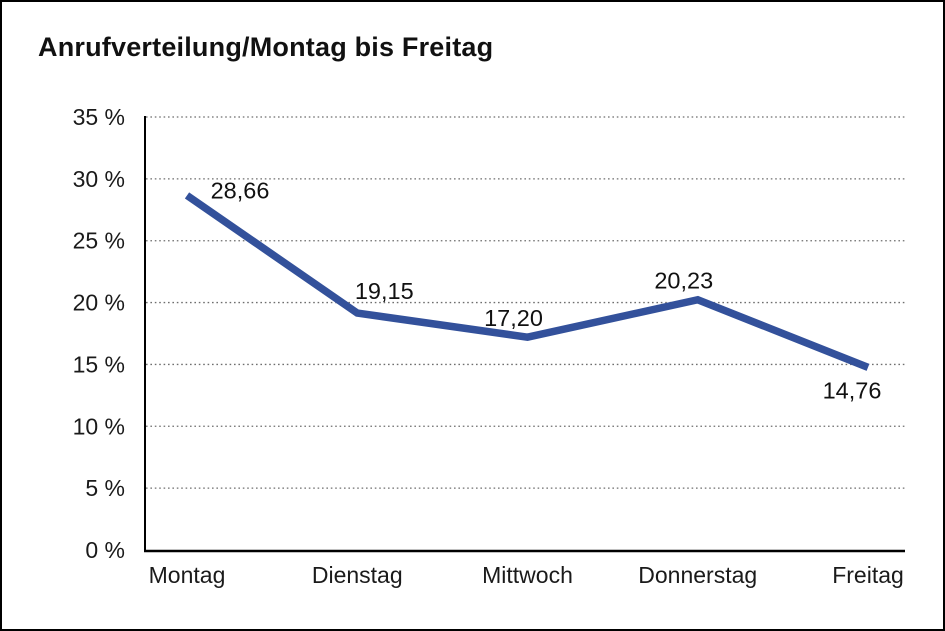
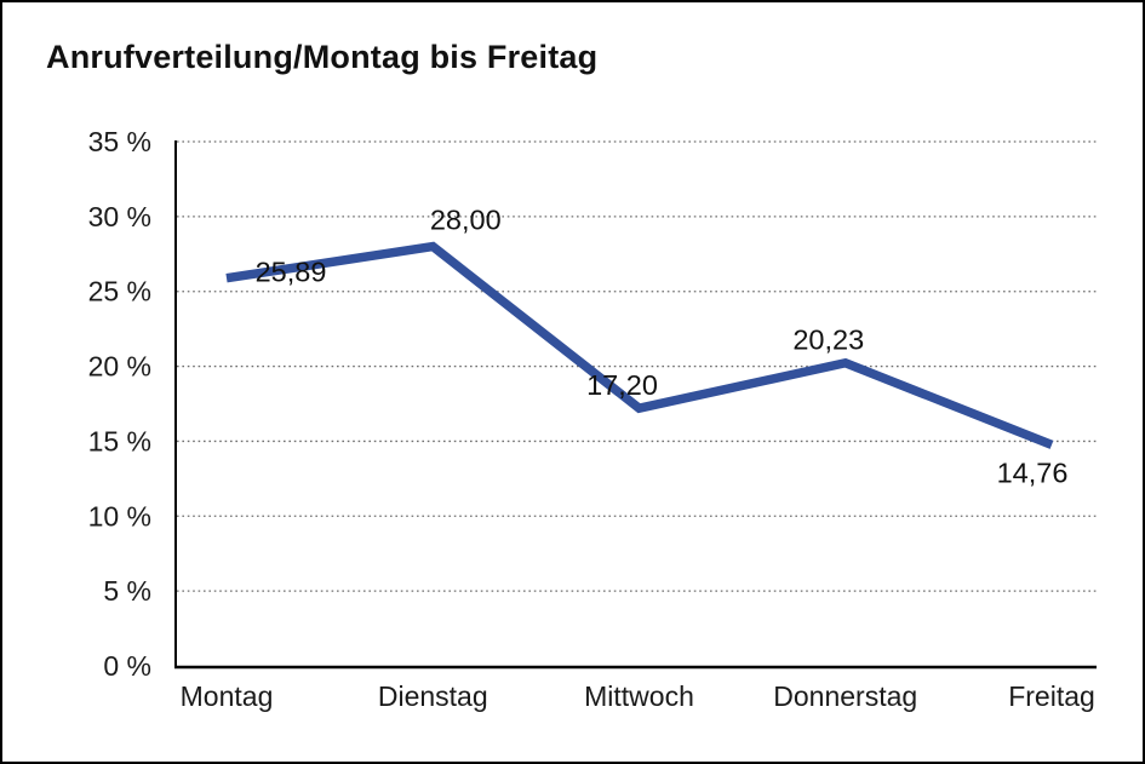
Montag: 28,66 -> 25,89
Dienstag: 19,15 -> 28,00
